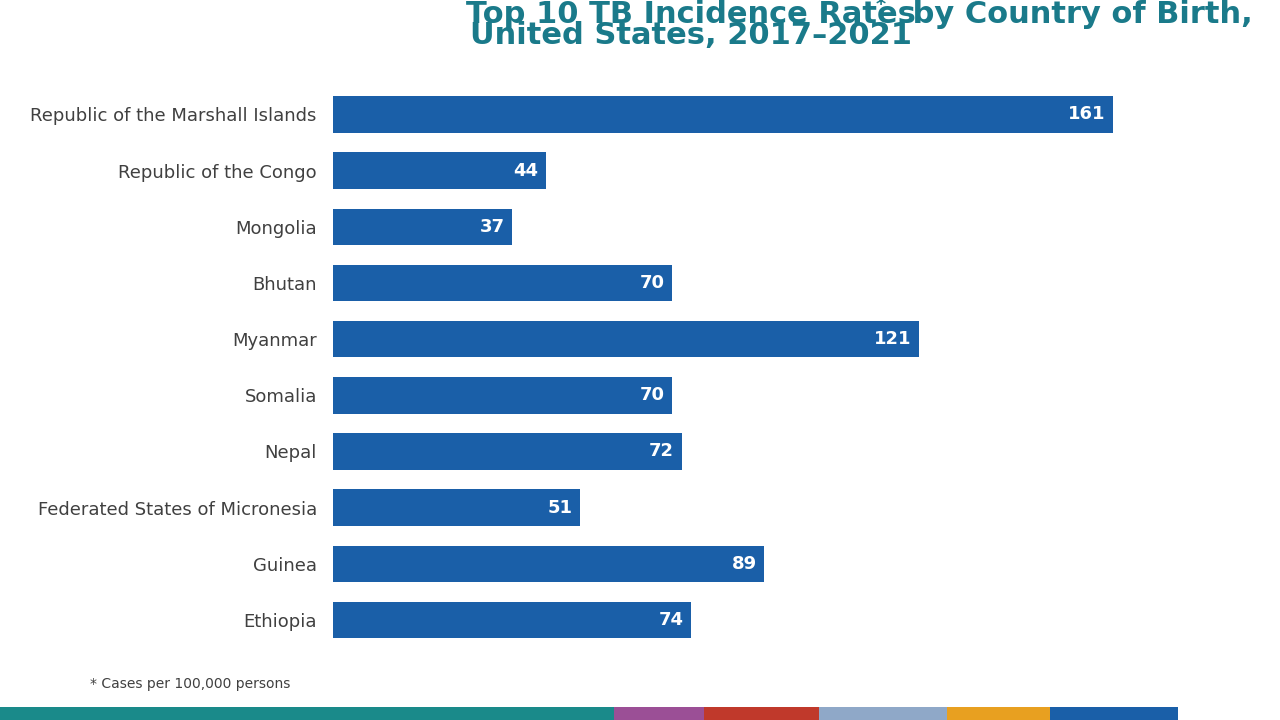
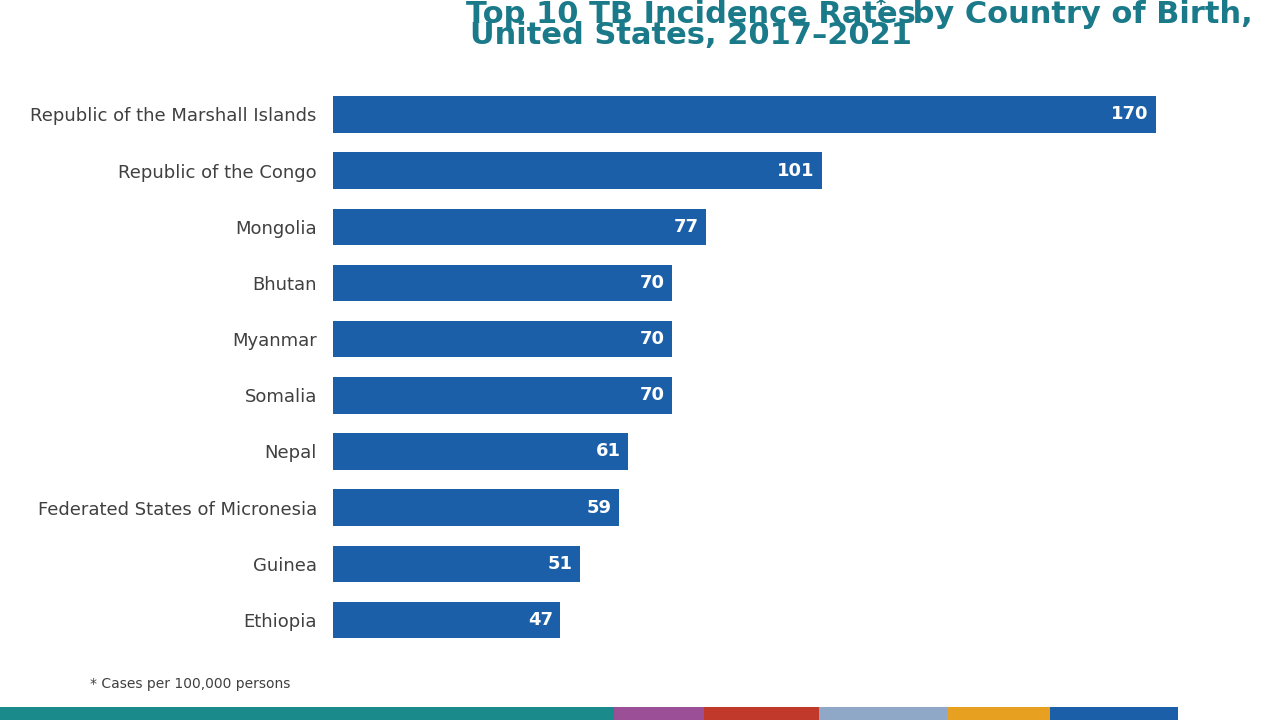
Republic of the Marshall Islands: 161 -> 170
Republic of the Congo: 44 -> 101
Mongolia: 37 -> 77
Myanmar: 121 -> 70
Nepal: 72 -> 61
Federated States of Micronesia: 51 -> 59
Guinea: 89 -> 51
Ethiopia: 74 -> 47
